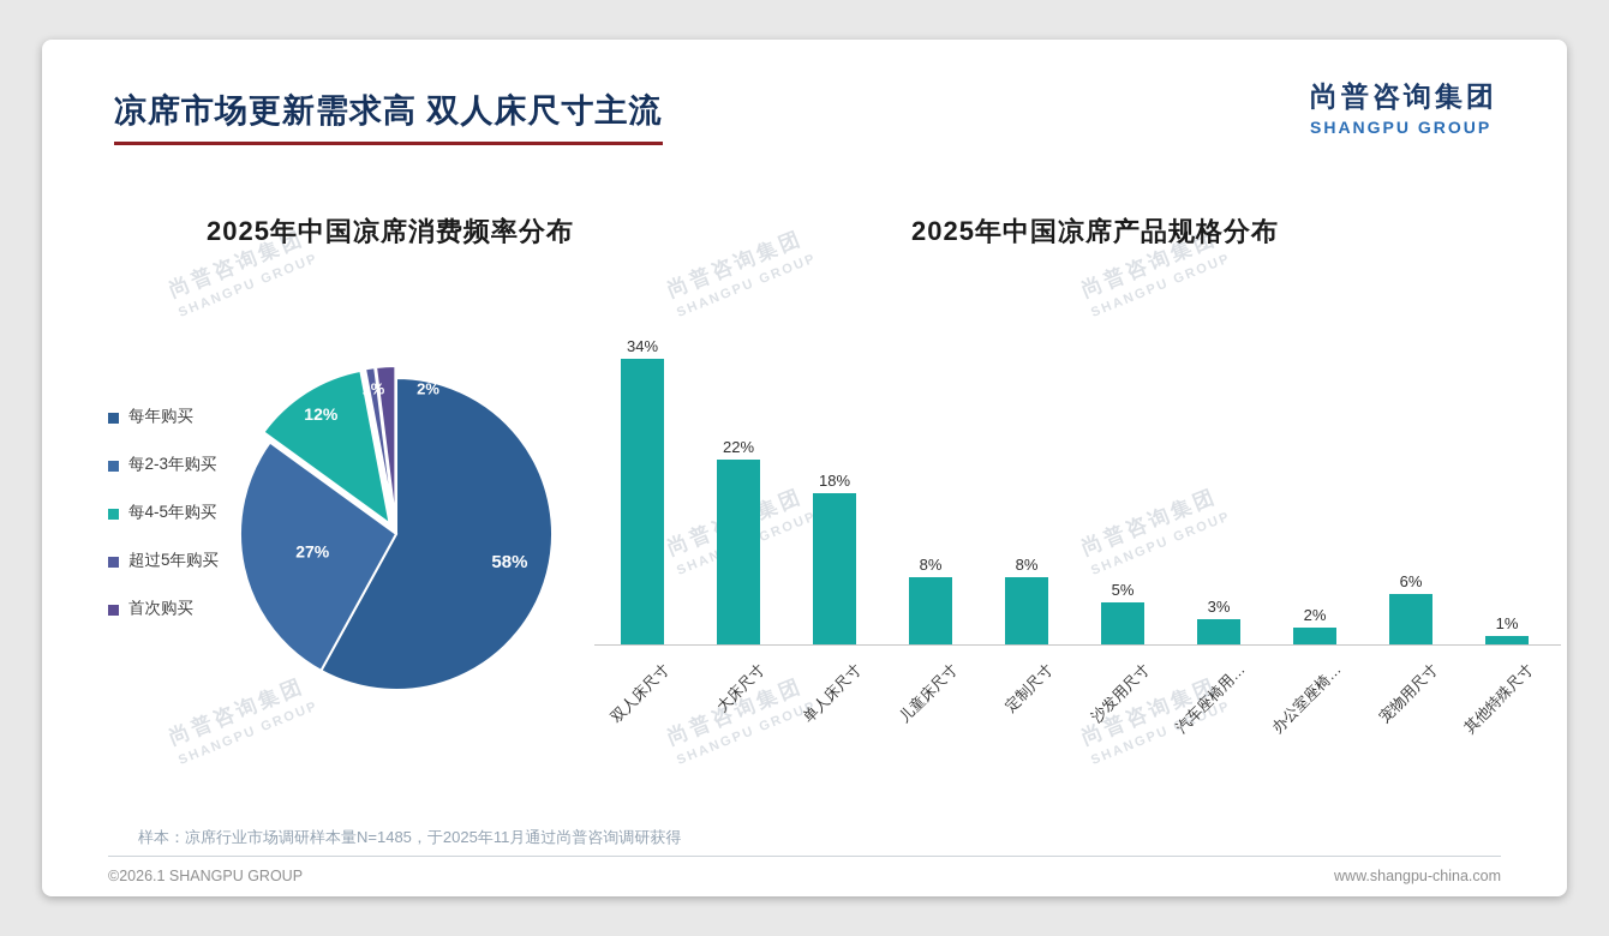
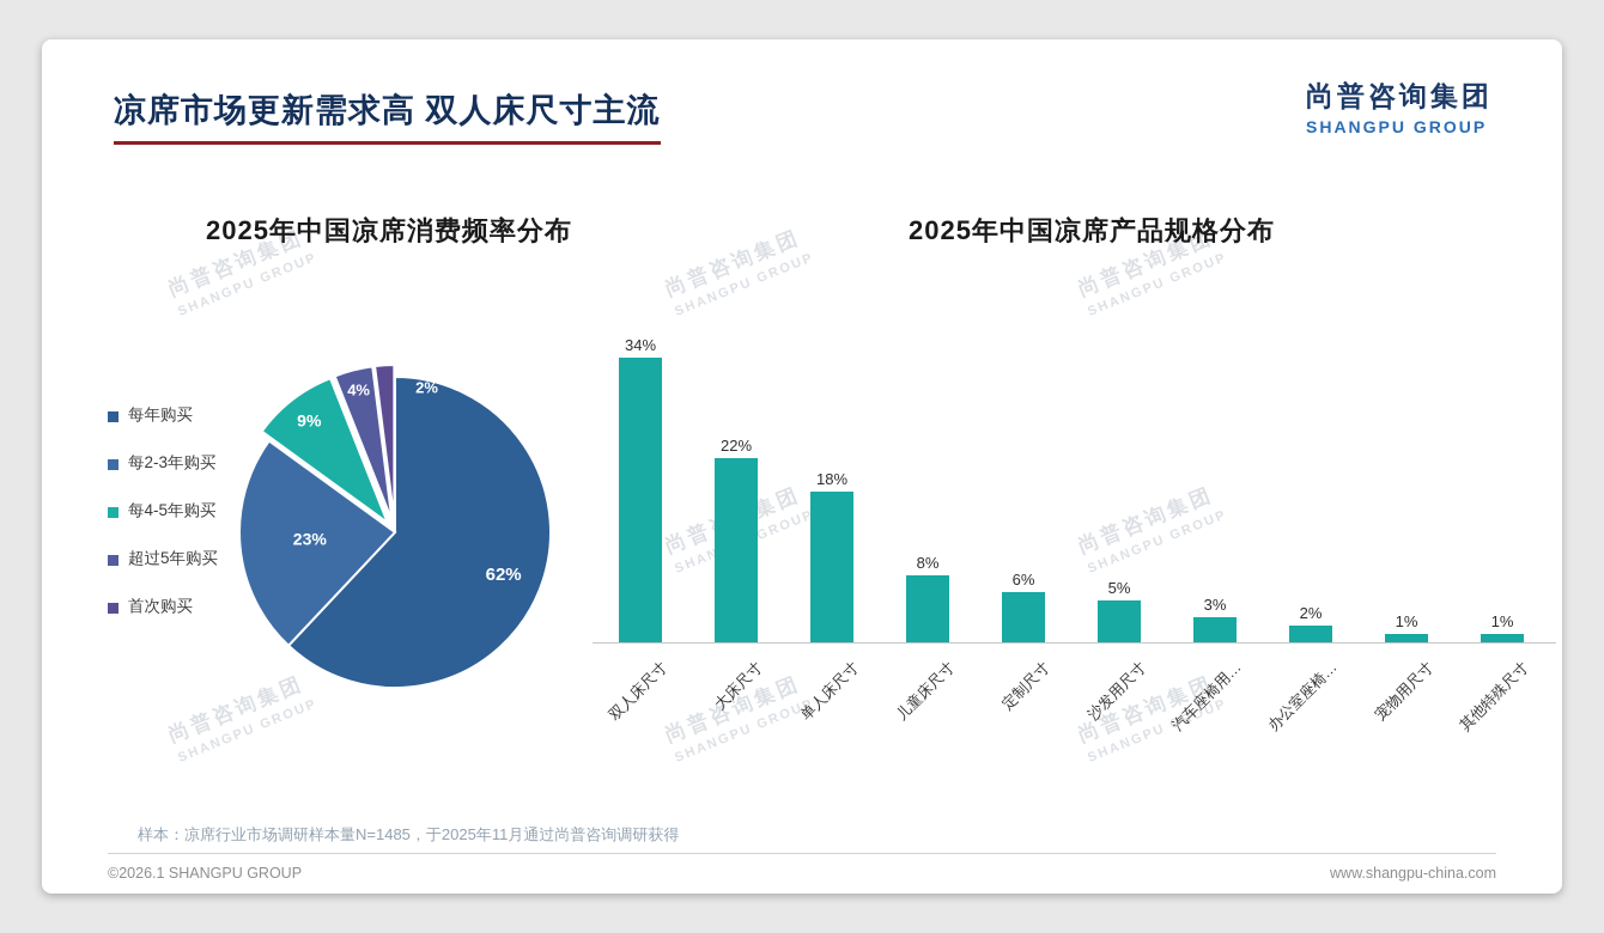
2025年中国凉席消费频率分布/每年购买: 58% -> 62%
2025年中国凉席消费频率分布/每2-3年购买: 27% -> 23%
2025年中国凉席消费频率分布/每4-5年购买: 12% -> 9%
2025年中国凉席消费频率分布/超过5年购买: 1% -> 4%
2025年中国凉席产品规格分布/定制尺寸: 8% -> 6%
2025年中国凉席产品规格分布/宠物用尺寸: 6% -> 1%
